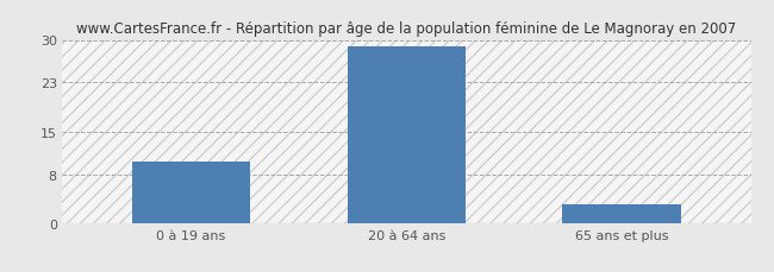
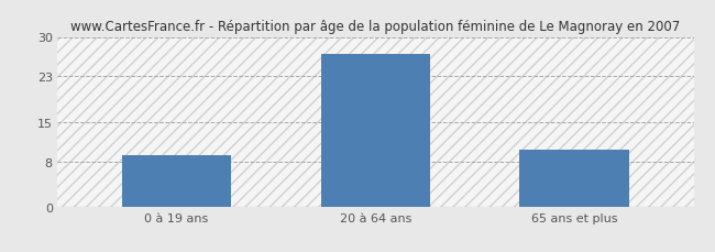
0 à 19 ans: 10 -> 9
20 à 64 ans: 29 -> 27
65 ans et plus: 3 -> 10
